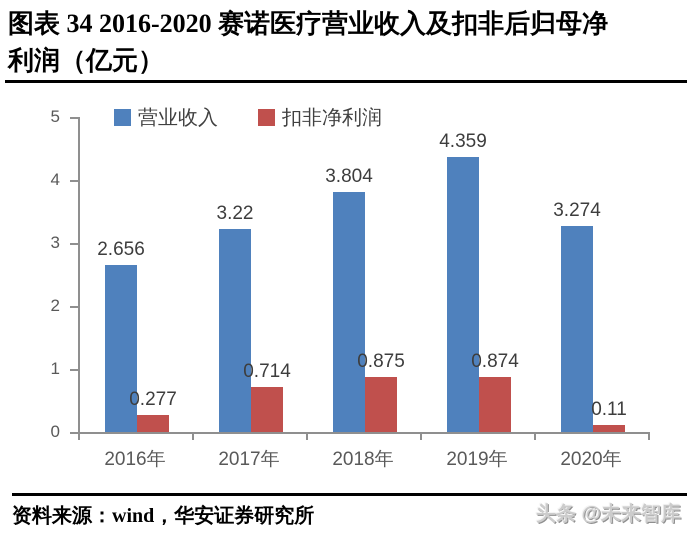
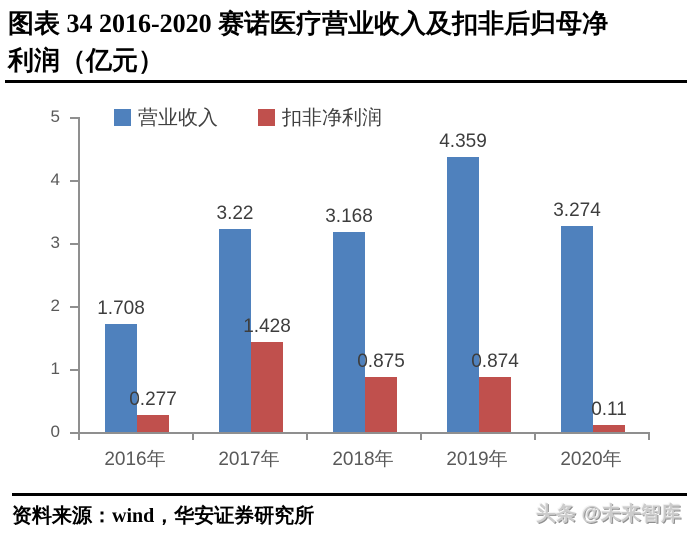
营业收入/2016年: 2.656 -> 1.708
扣非净利润/2017年: 0.714 -> 1.428
营业收入/2018年: 3.804 -> 3.168
